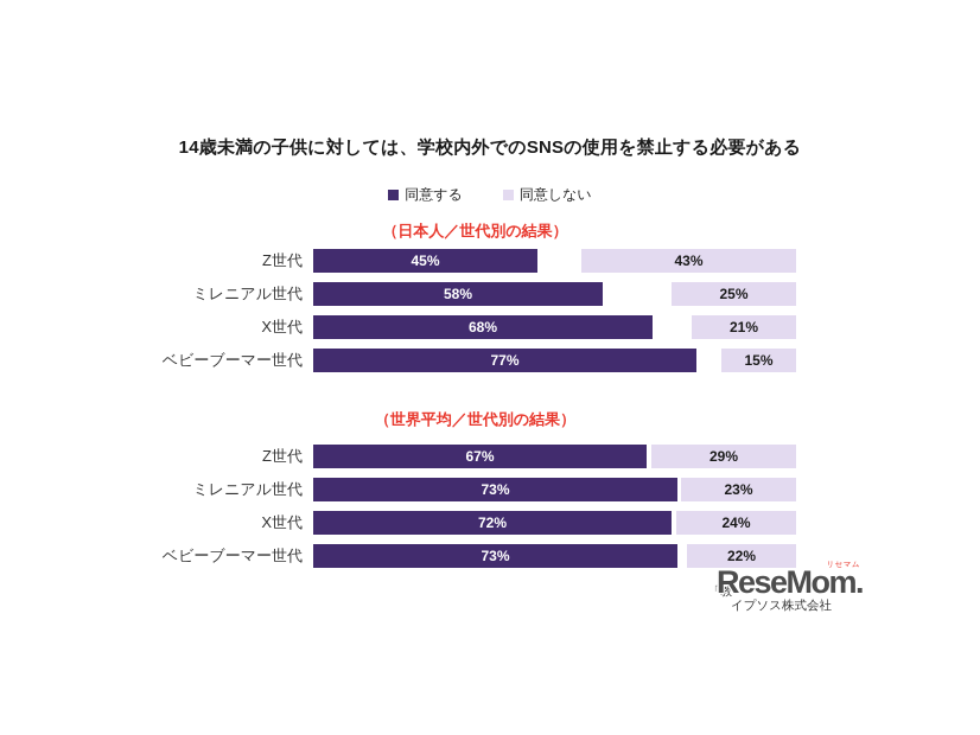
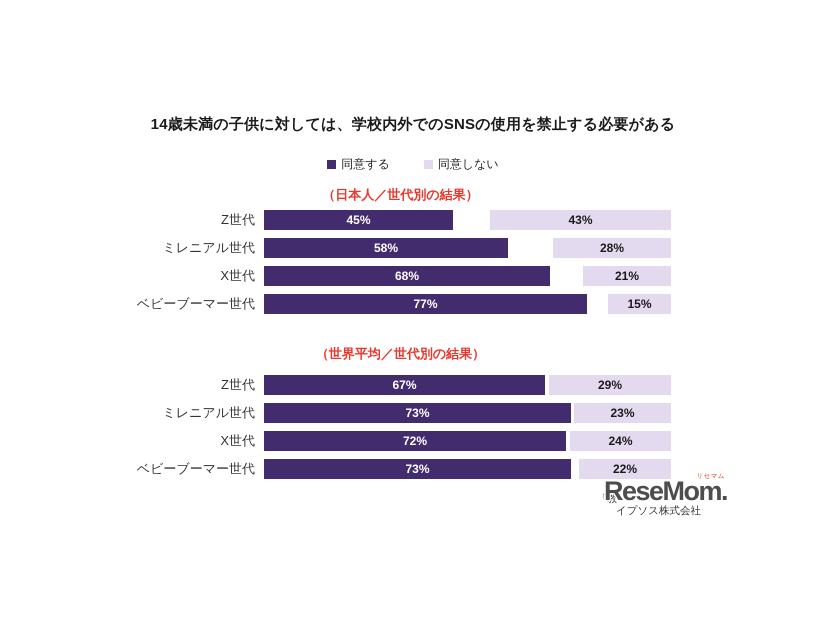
（日本人／世代別の結果）/同意しない/ミレニアル世代: 25% -> 28%
